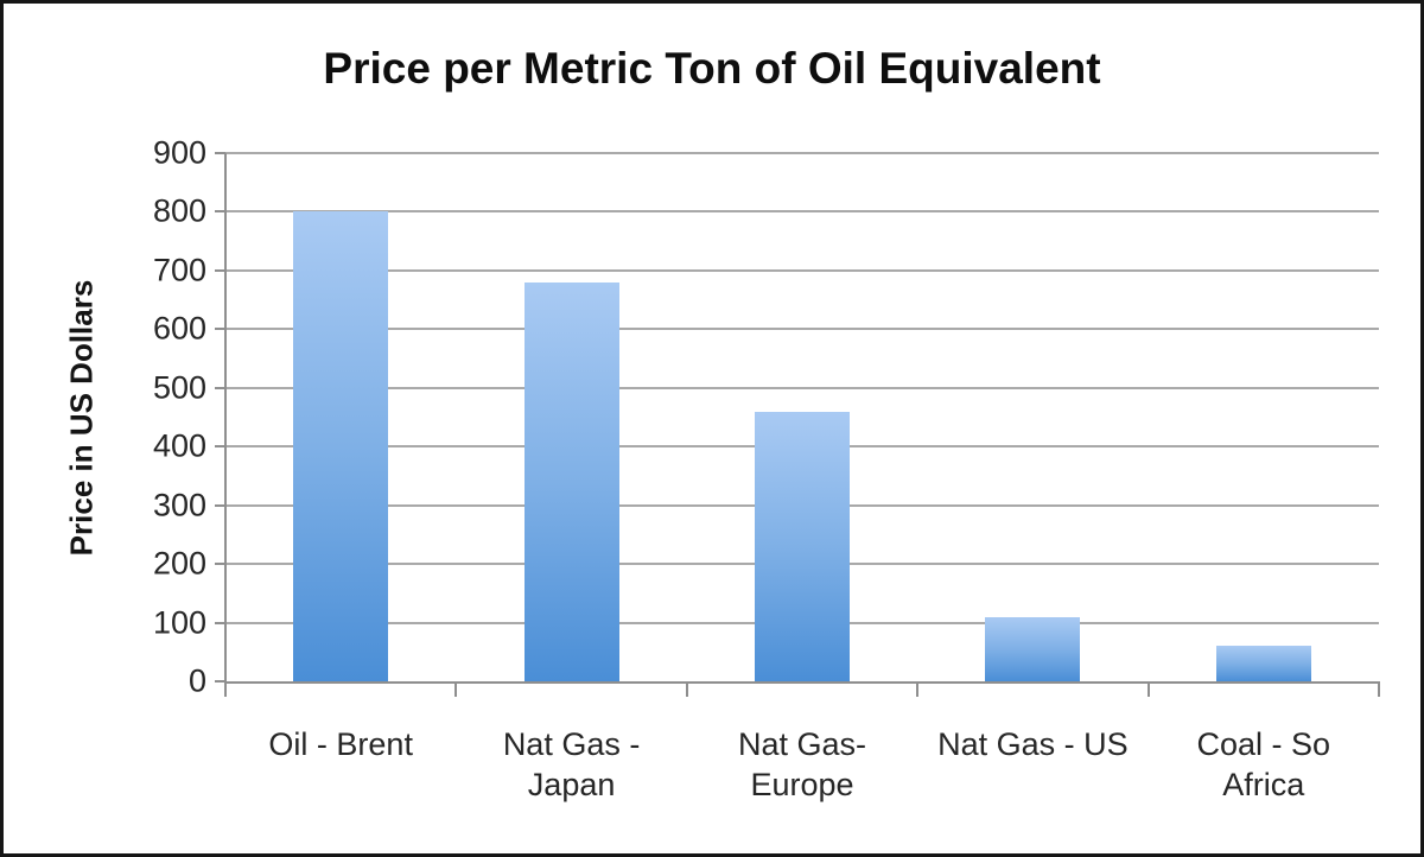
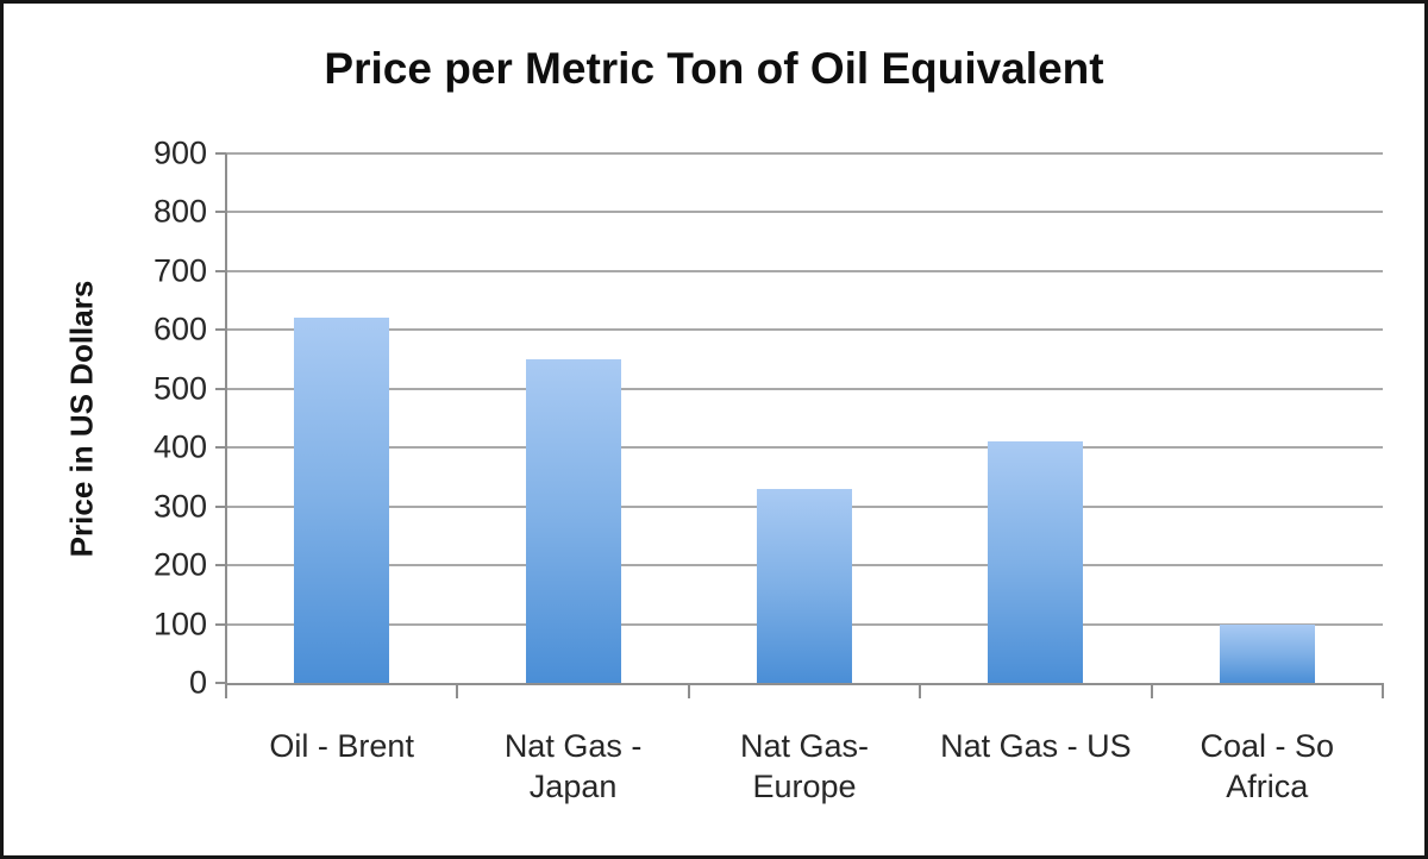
Oil - Brent: 800 -> 620
Nat Gas - Japan: 680 -> 550
Nat Gas- Europe: 460 -> 330
Nat Gas - US: 110 -> 410
Coal - So Africa: 60 -> 100
